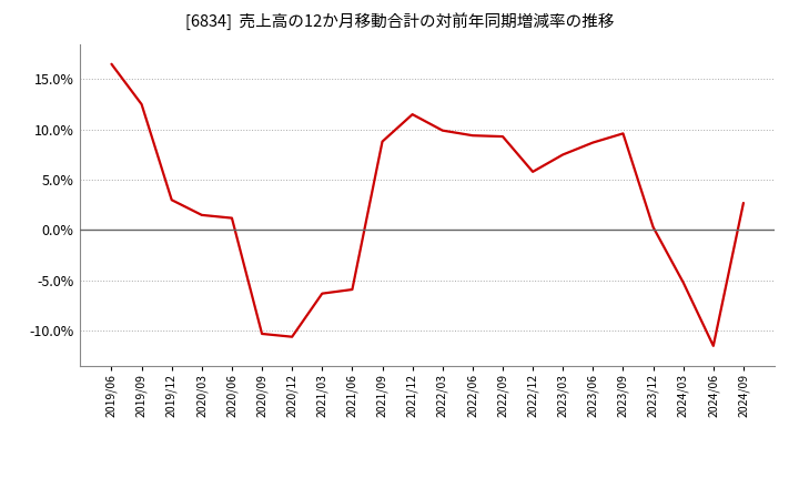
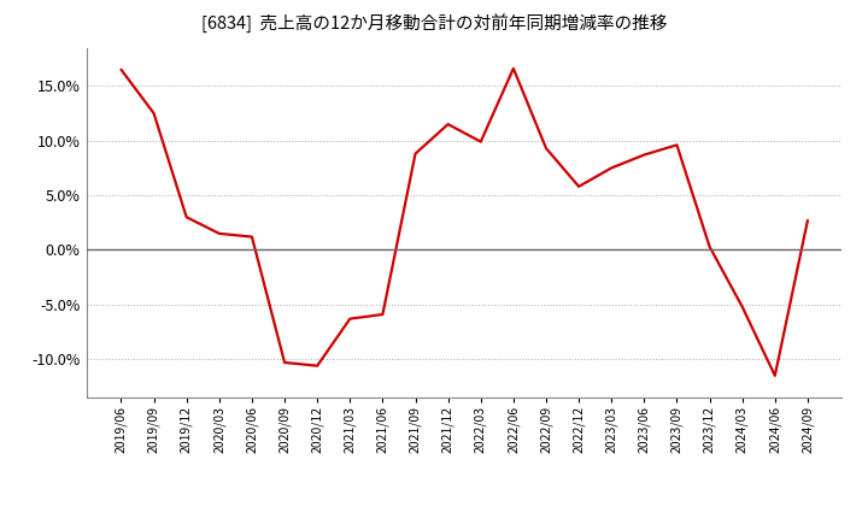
2022/06: 9.4% -> 16.6%
